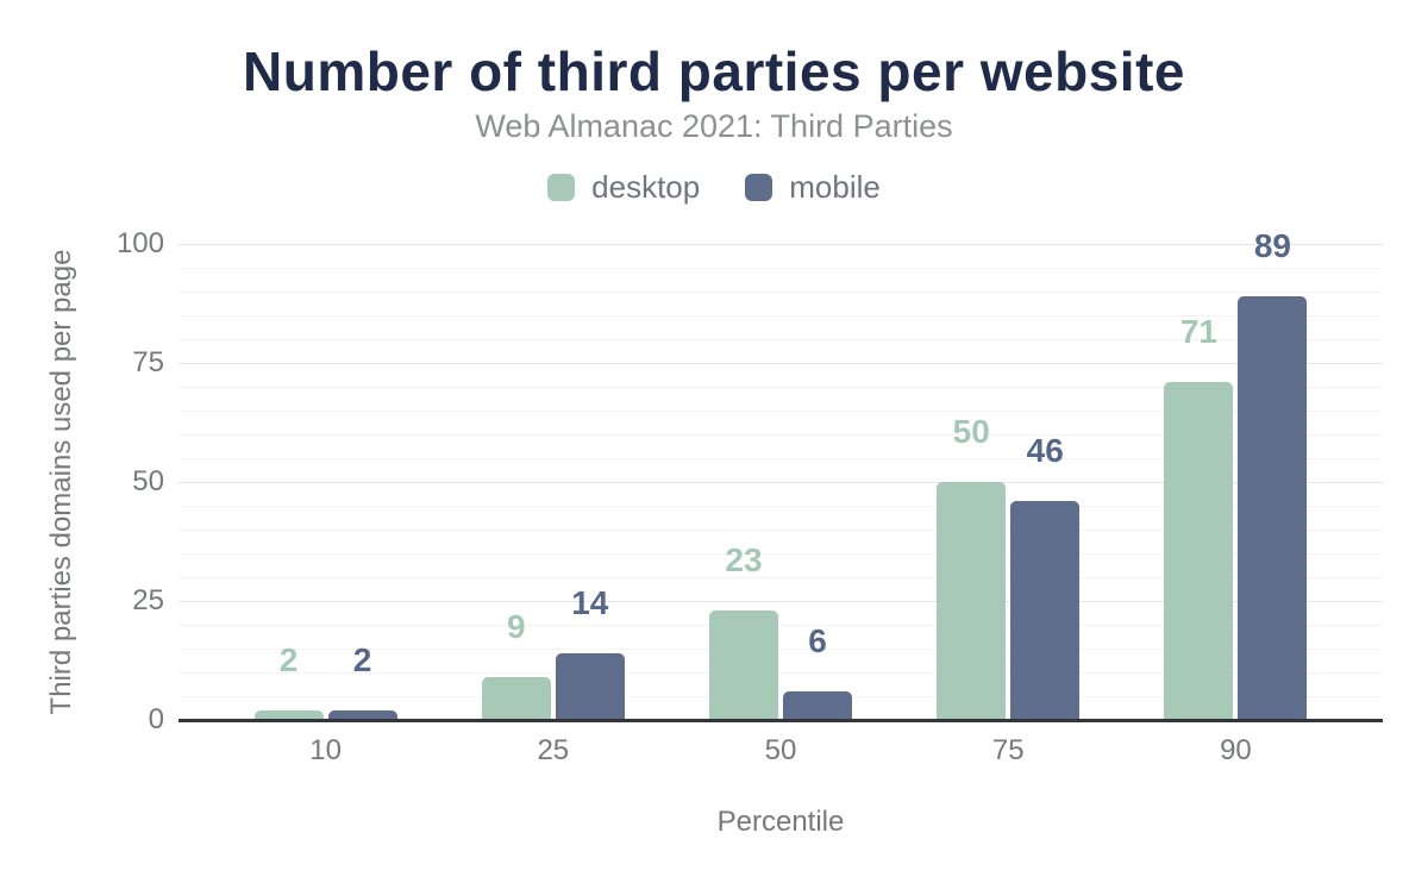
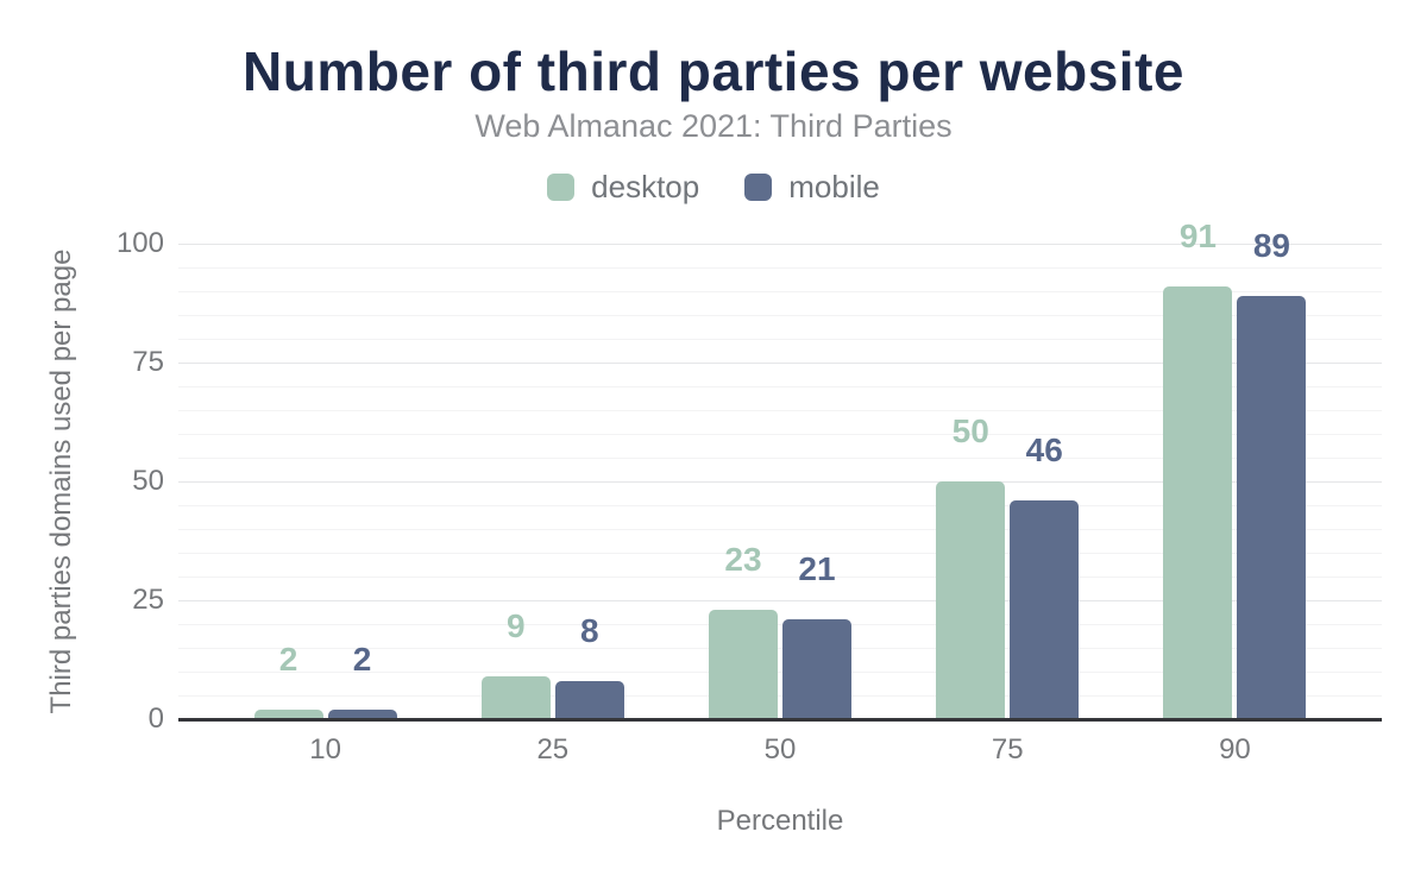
mobile/25: 14 -> 8
mobile/50: 6 -> 21
desktop/90: 71 -> 91
